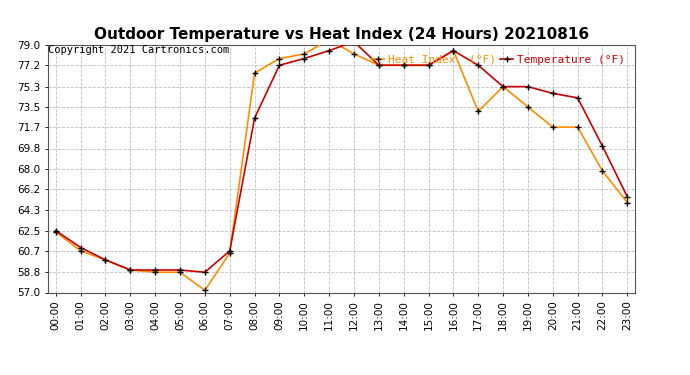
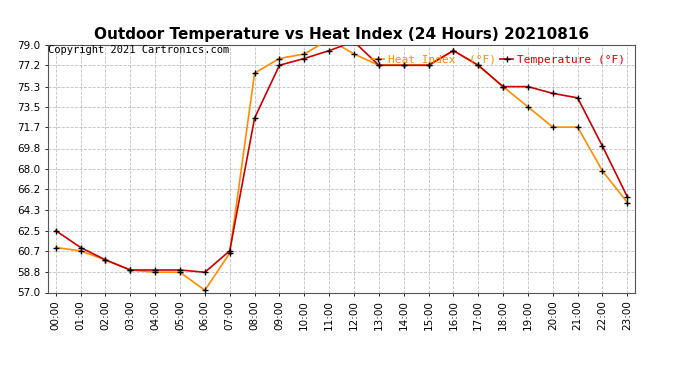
Heat Index (°F)/00:00: 62.4 -> 61.0
Heat Index (°F)/17:00: 73.1 -> 77.2
